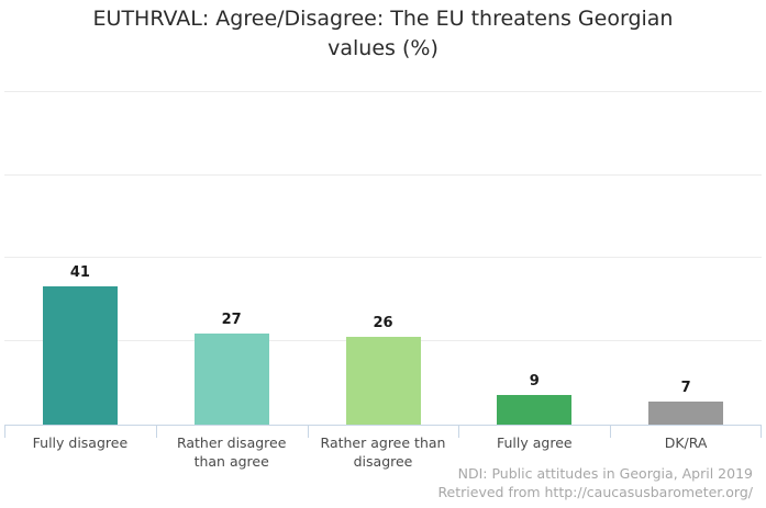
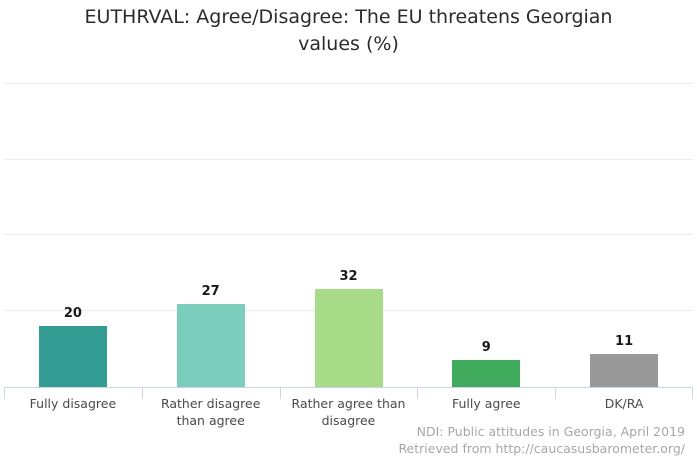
Fully disagree: 41 -> 20
Rather agree than disagree: 26 -> 32
DK/RA: 7 -> 11
